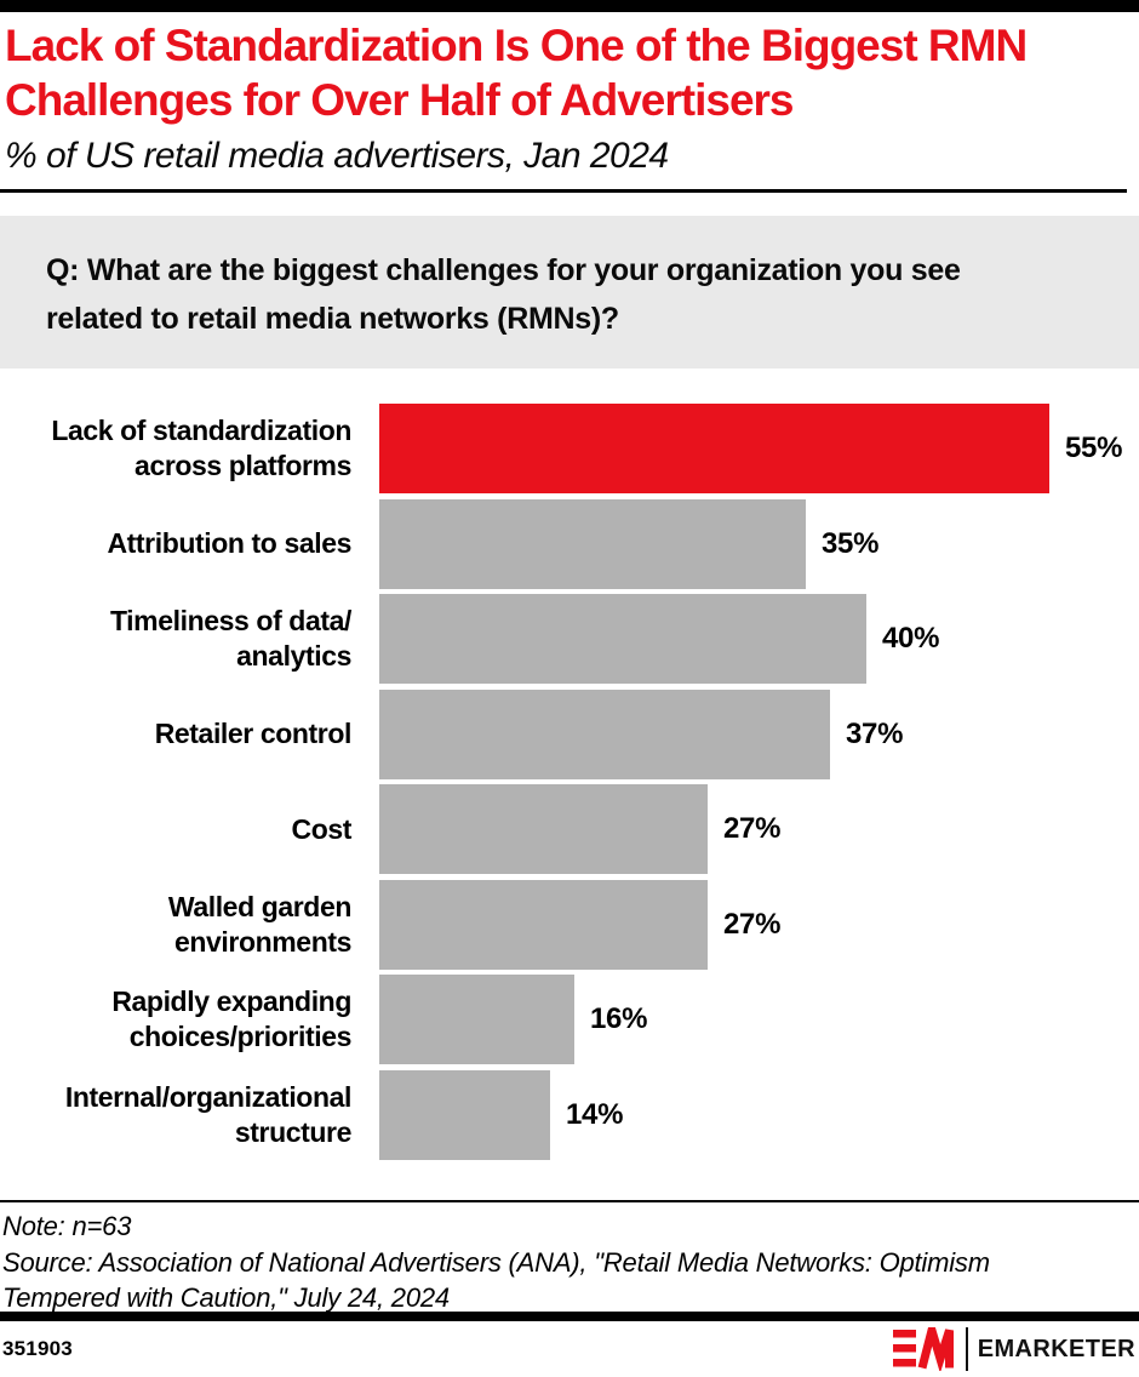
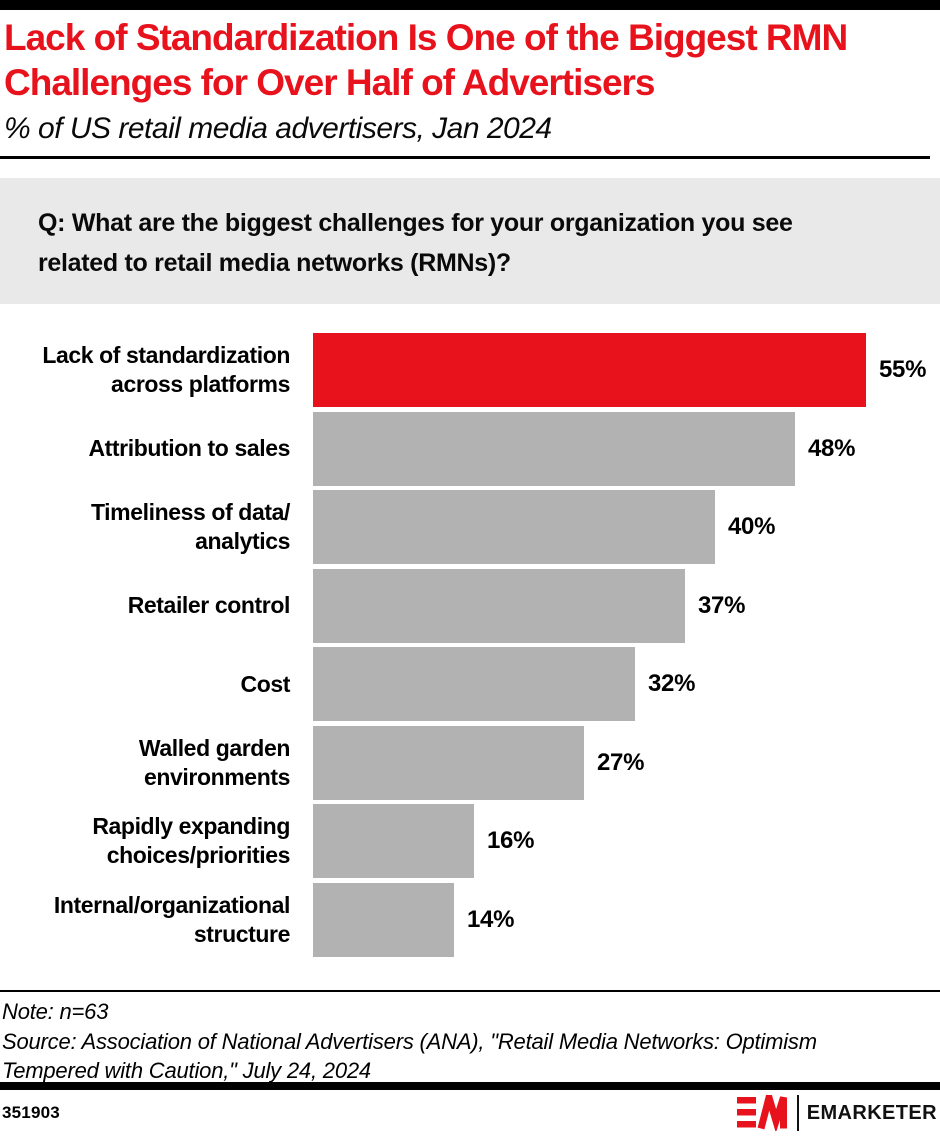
Attribution to sales: 35% -> 48%
Cost: 27% -> 32%
